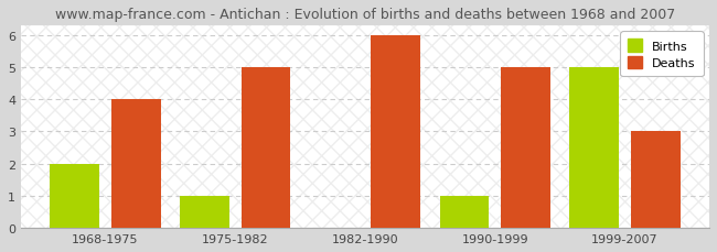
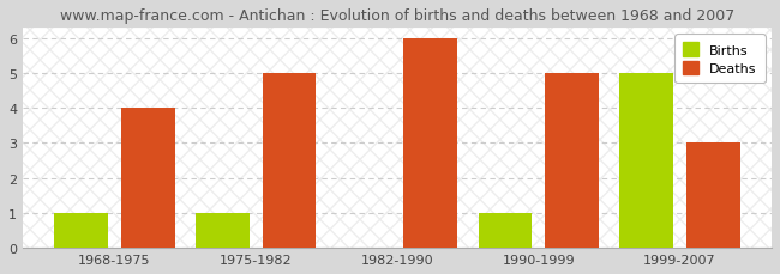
Births/1968-1975: 2 -> 1
